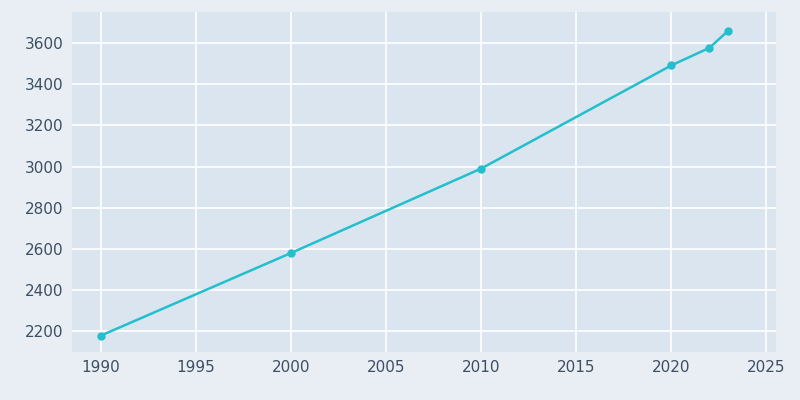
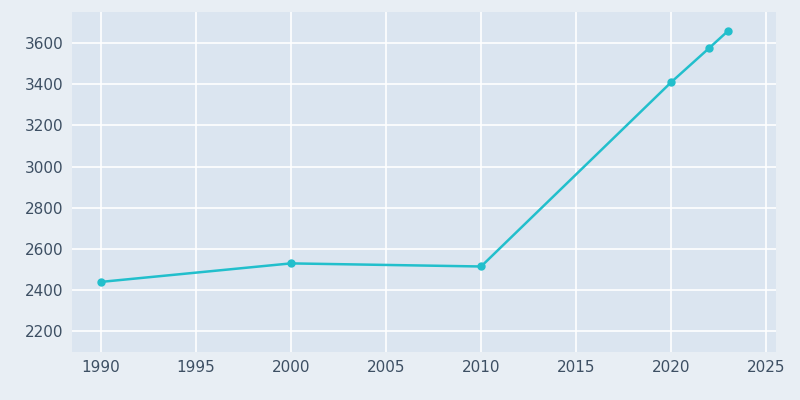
1990: 2179 -> 2440
2000: 2580 -> 2530
2010: 2990 -> 2515
2020: 3491 -> 3410
